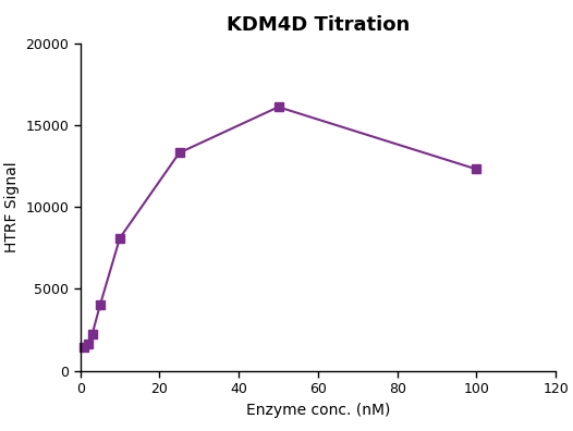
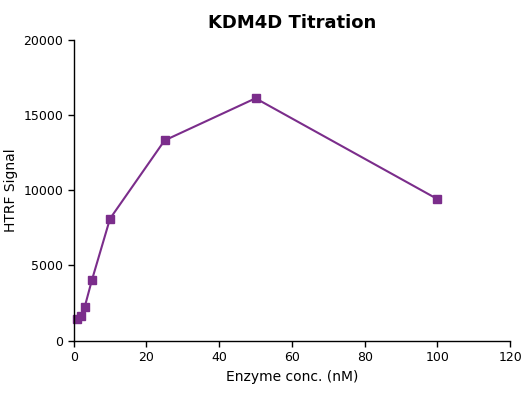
100: 12300 -> 9400
